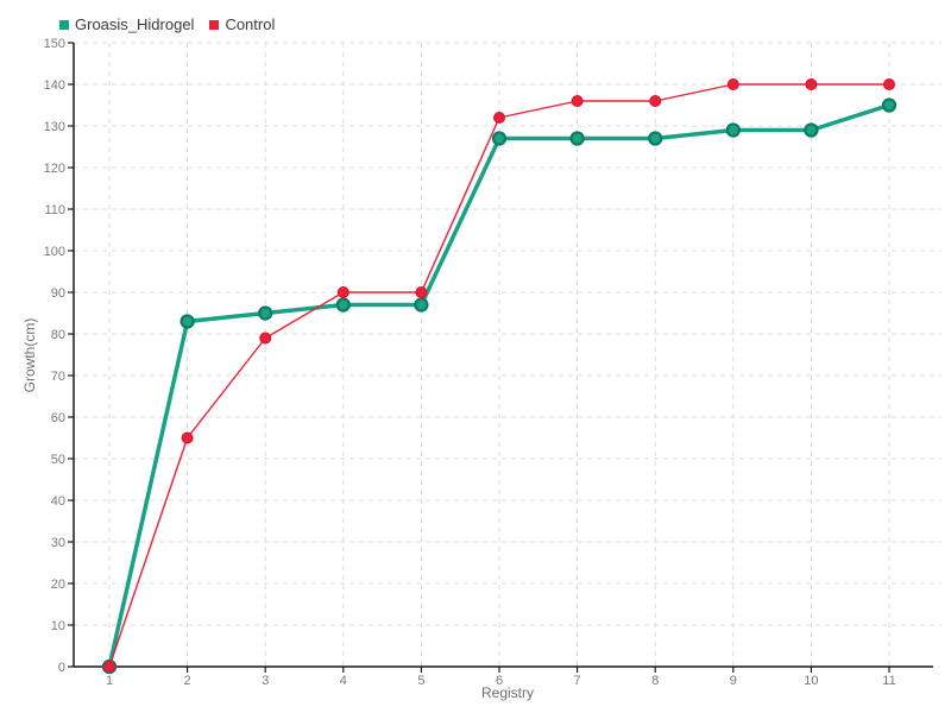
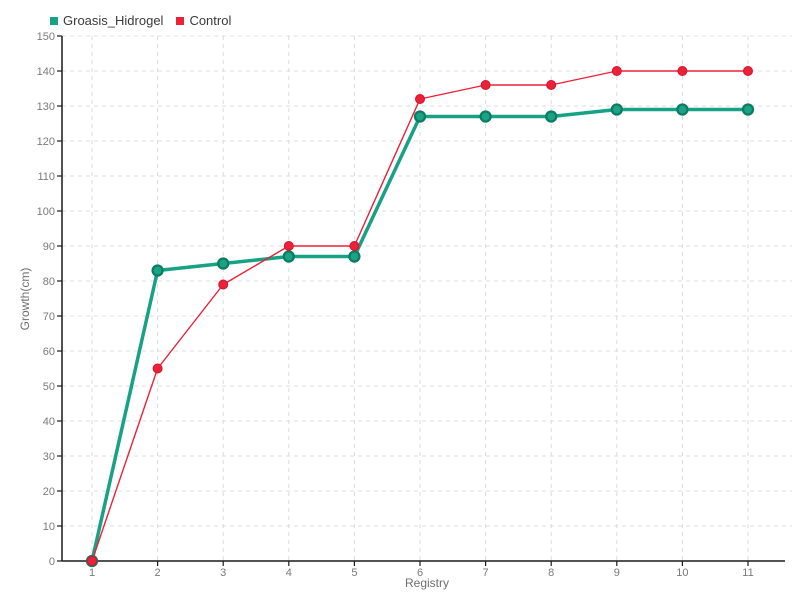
Groasis_Hidrogel/11: 135 -> 129
